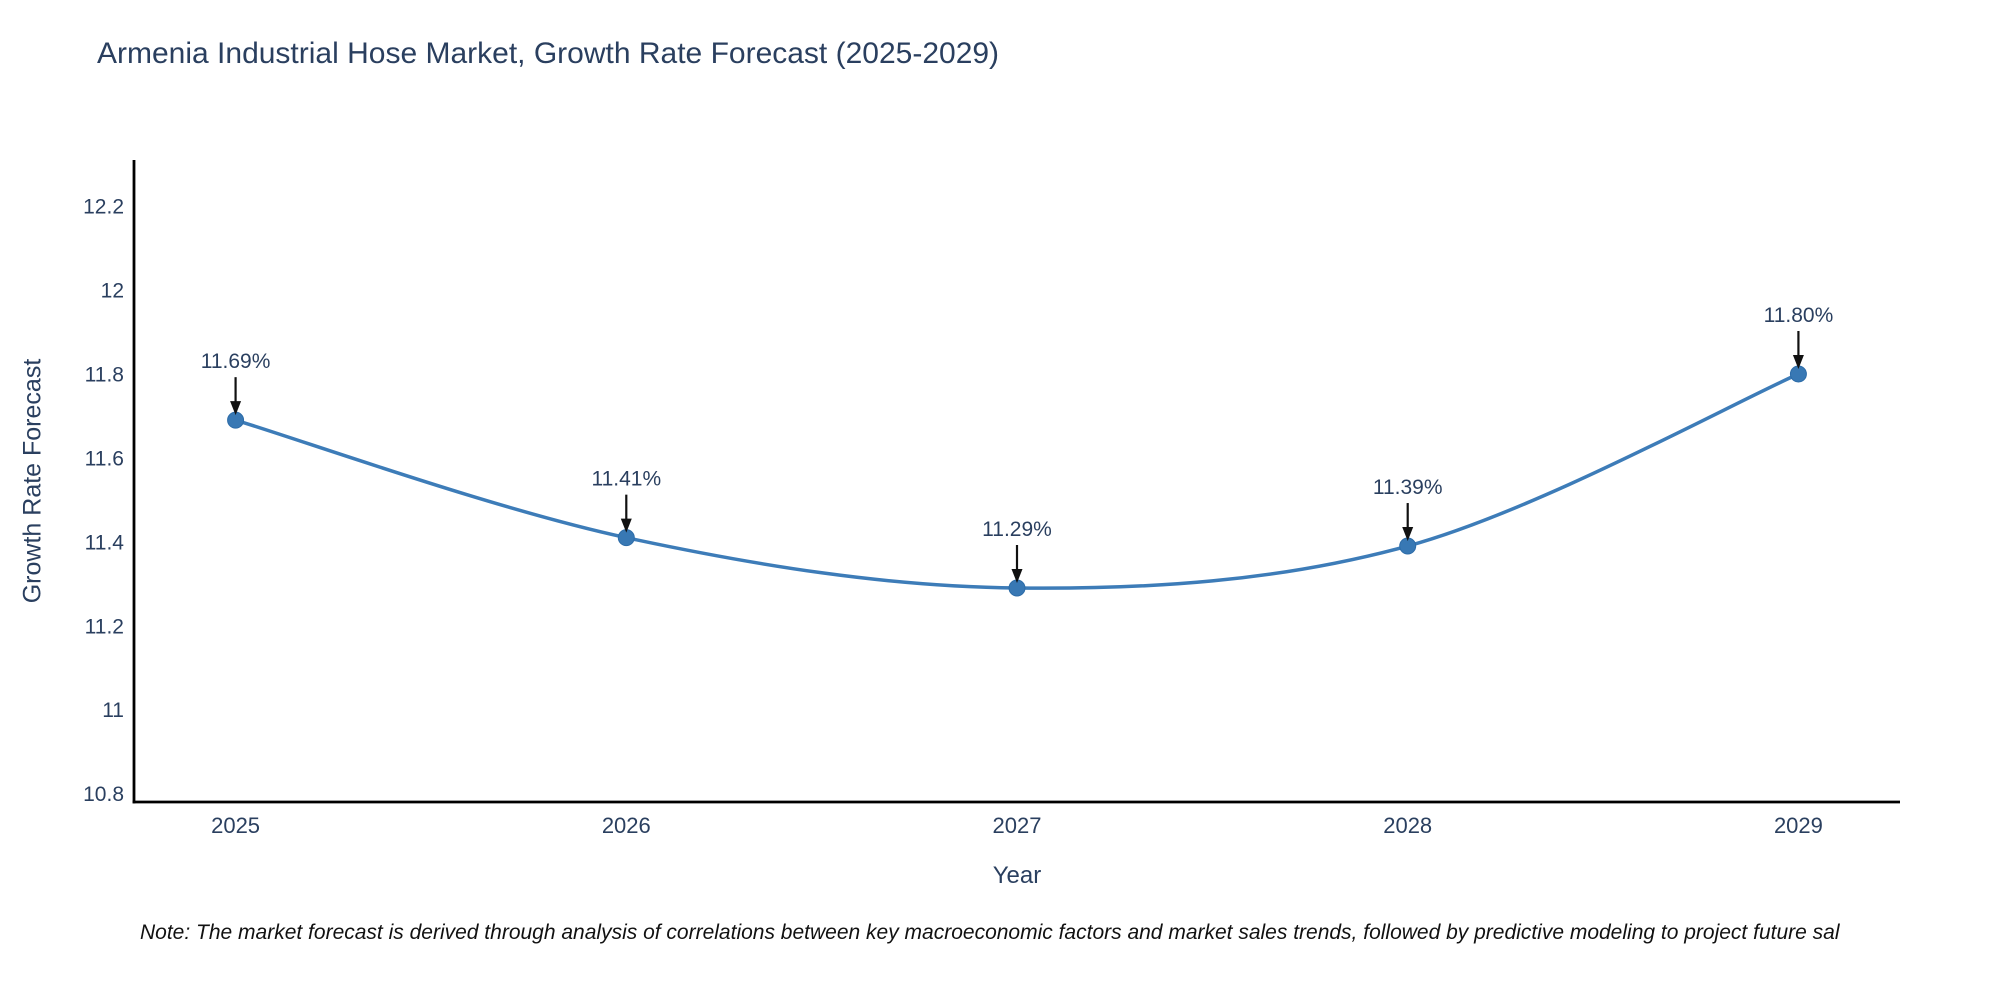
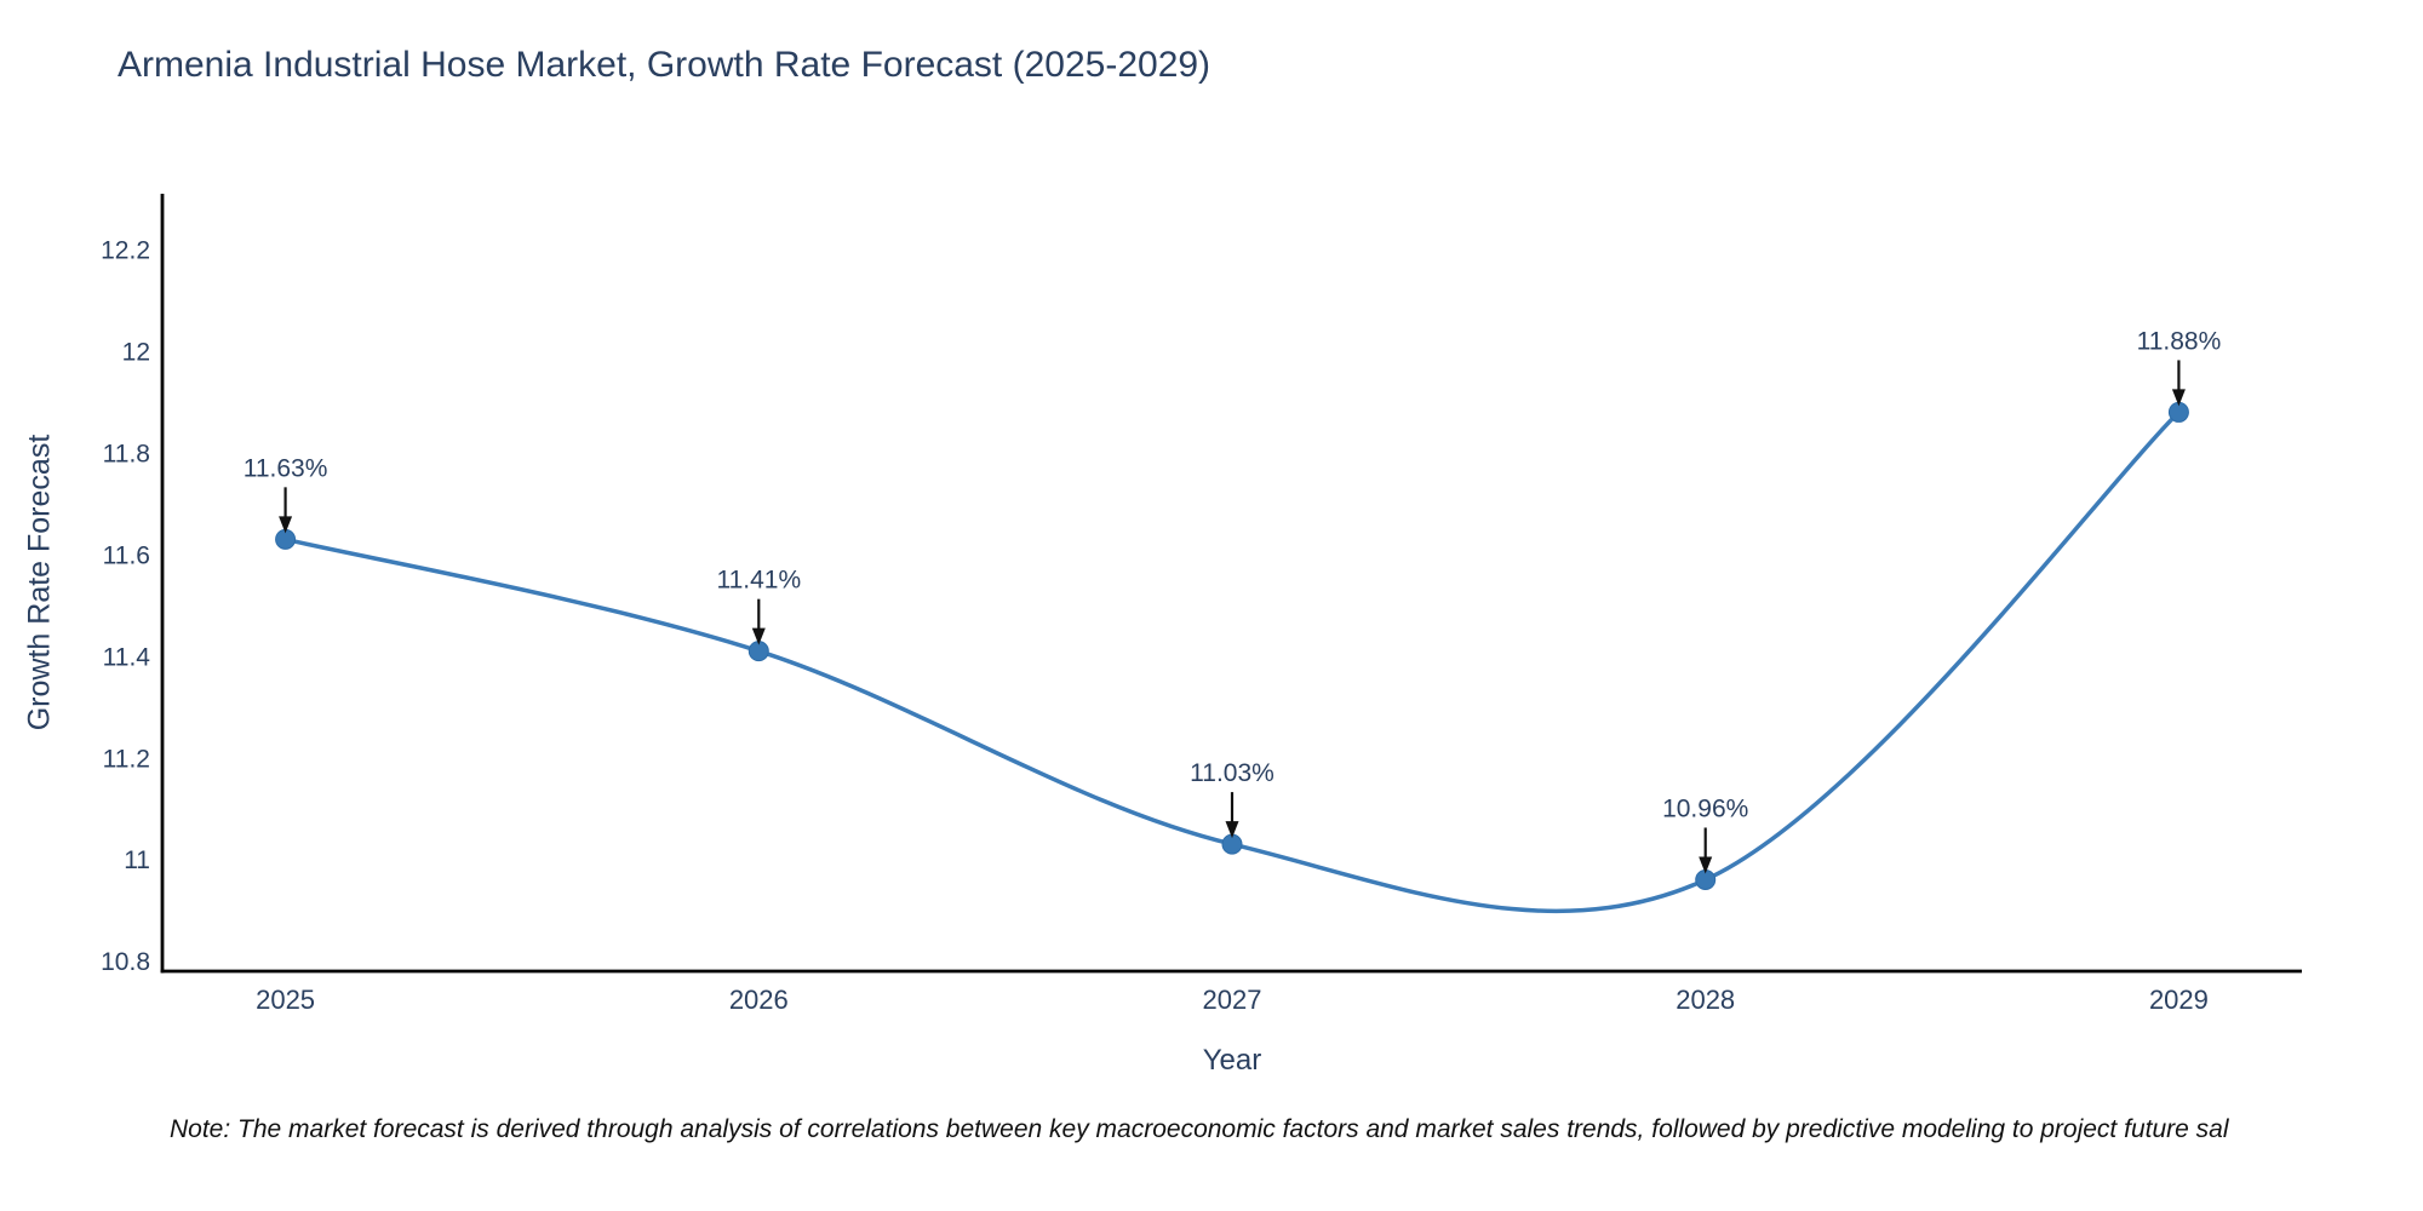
2025: 11.69% -> 11.63%
2027: 11.29% -> 11.03%
2028: 11.39% -> 10.96%
2029: 11.80% -> 11.88%
